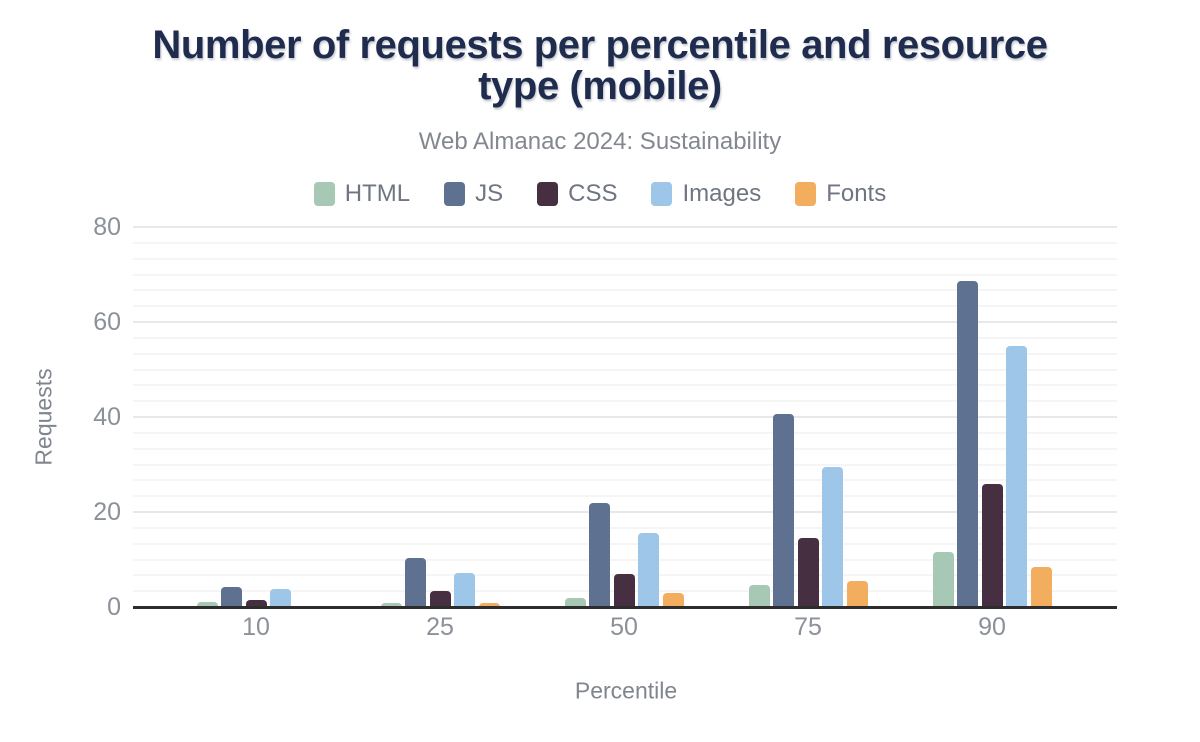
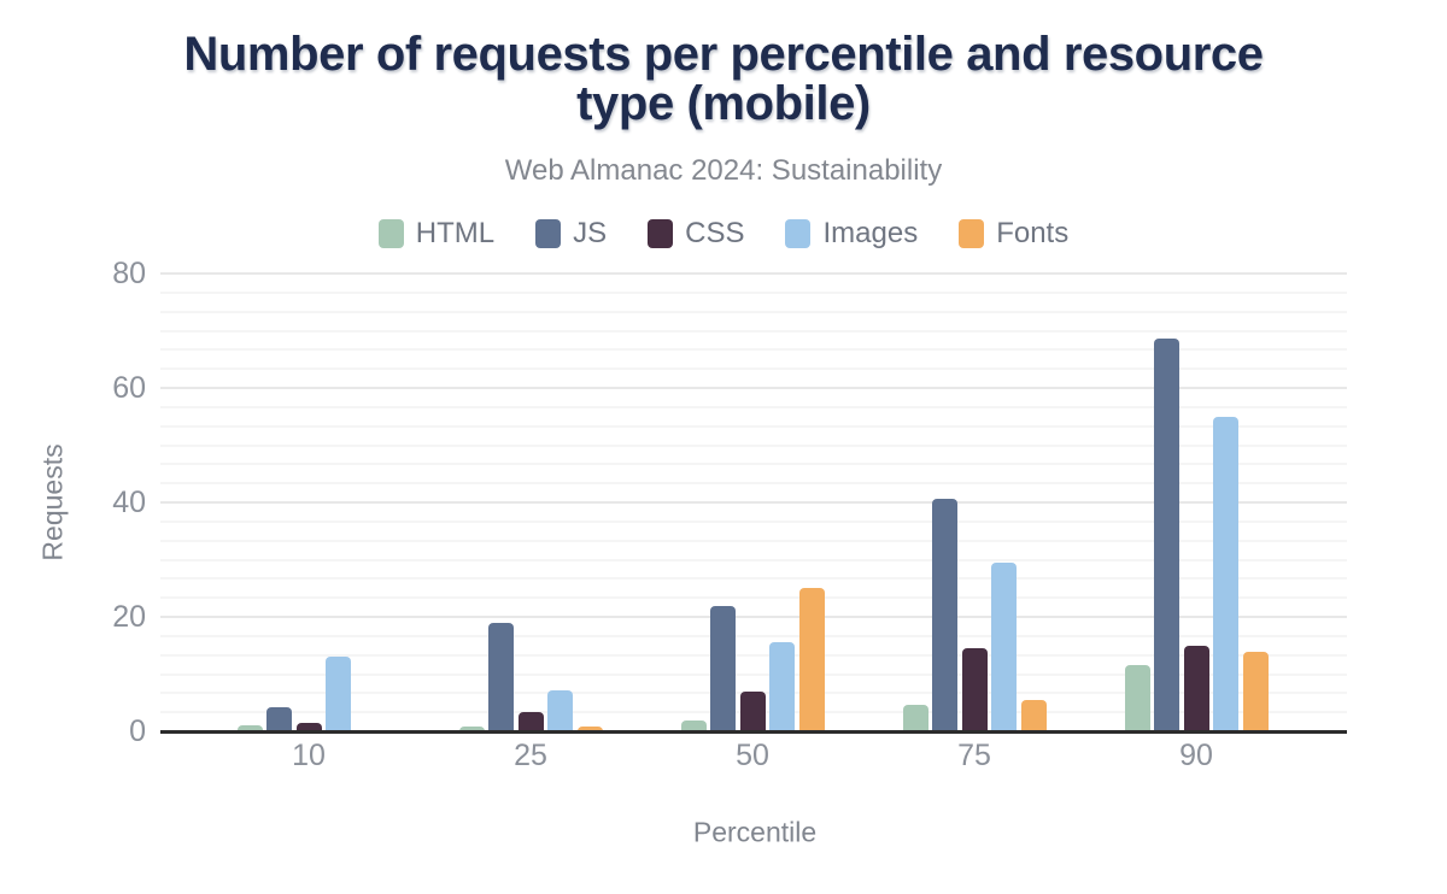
Images/10: 4 -> 13
JS/25: 10 -> 19
Fonts/50: 3 -> 25
CSS/90: 26 -> 15
Fonts/90: 8 -> 14
